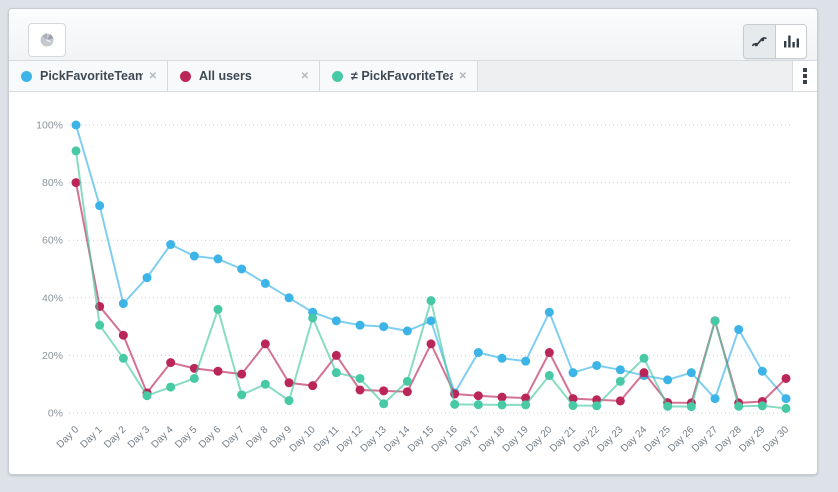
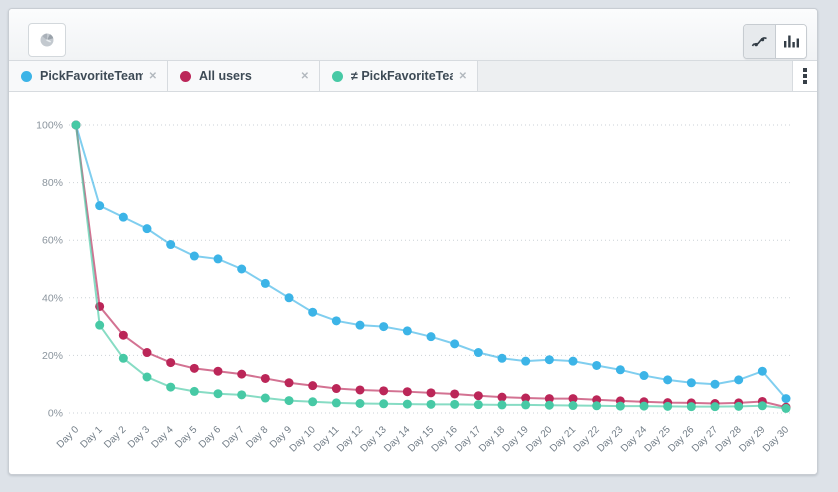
All users/Day 0: 80% -> 100%
≠ PickFavoriteTeam…/Day 0: 91% -> 100%
PickFavoriteTeam/Day 2: 38% -> 68%
PickFavoriteTeam/Day 3: 47% -> 64%
All users/Day 3: 7% -> 21%
≠ PickFavoriteTeam…/Day 3: 6% -> 12%
≠ PickFavoriteTeam…/Day 5: 12% -> 8%
≠ PickFavoriteTeam…/Day 6: 36% -> 7%
All users/Day 8: 24% -> 12%
≠ PickFavoriteTeam…/Day 8: 10% -> 5%
≠ PickFavoriteTeam…/Day 10: 33% -> 4%
All users/Day 11: 20% -> 8%
≠ PickFavoriteTeam…/Day 11: 14% -> 4%
≠ PickFavoriteTeam…/Day 12: 12% -> 3%
≠ PickFavoriteTeam…/Day 14: 11% -> 3%
PickFavoriteTeam/Day 15: 32% -> 26%
All users/Day 15: 24% -> 7%
≠ PickFavoriteTeam…/Day 15: 39% -> 3%
PickFavoriteTeam/Day 16: 7% -> 24%
PickFavoriteTeam/Day 20: 35% -> 18%
All users/Day 20: 21% -> 5%
≠ PickFavoriteTeam…/Day 20: 13% -> 3%
PickFavoriteTeam/Day 21: 14% -> 18%
≠ PickFavoriteTeam…/Day 23: 11% -> 2%
All users/Day 24: 14% -> 4%
≠ PickFavoriteTeam…/Day 24: 19% -> 2%
PickFavoriteTeam/Day 26: 14% -> 10%
PickFavoriteTeam/Day 27: 5% -> 10%
All users/Day 27: 32% -> 3%
≠ PickFavoriteTeam…/Day 27: 32% -> 2%
PickFavoriteTeam/Day 28: 29% -> 12%
All users/Day 30: 12% -> 2%
